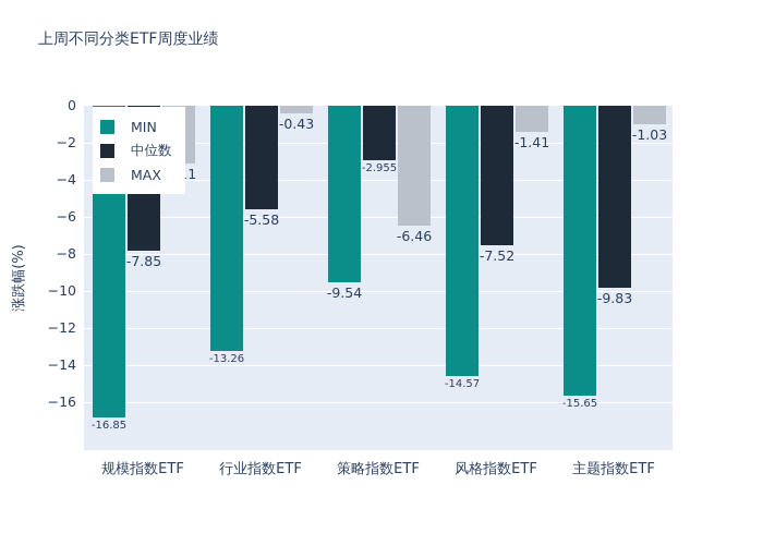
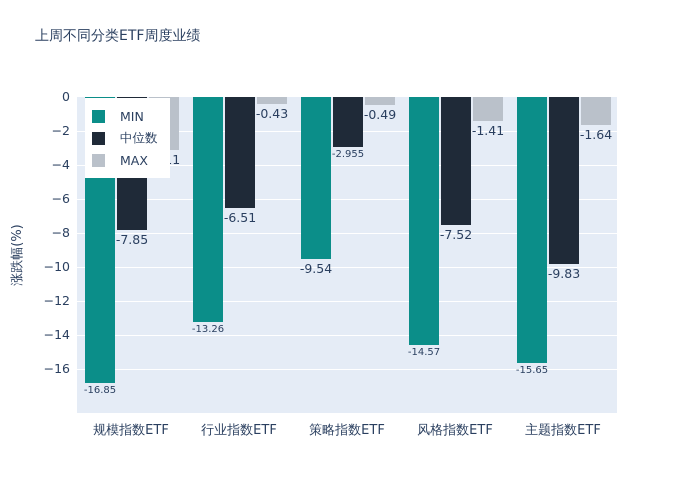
中位数/行业指数ETF: -5.58 -> -6.51
MAX/策略指数ETF: -6.46 -> -0.49
MAX/主题指数ETF: -1.03 -> -1.64
